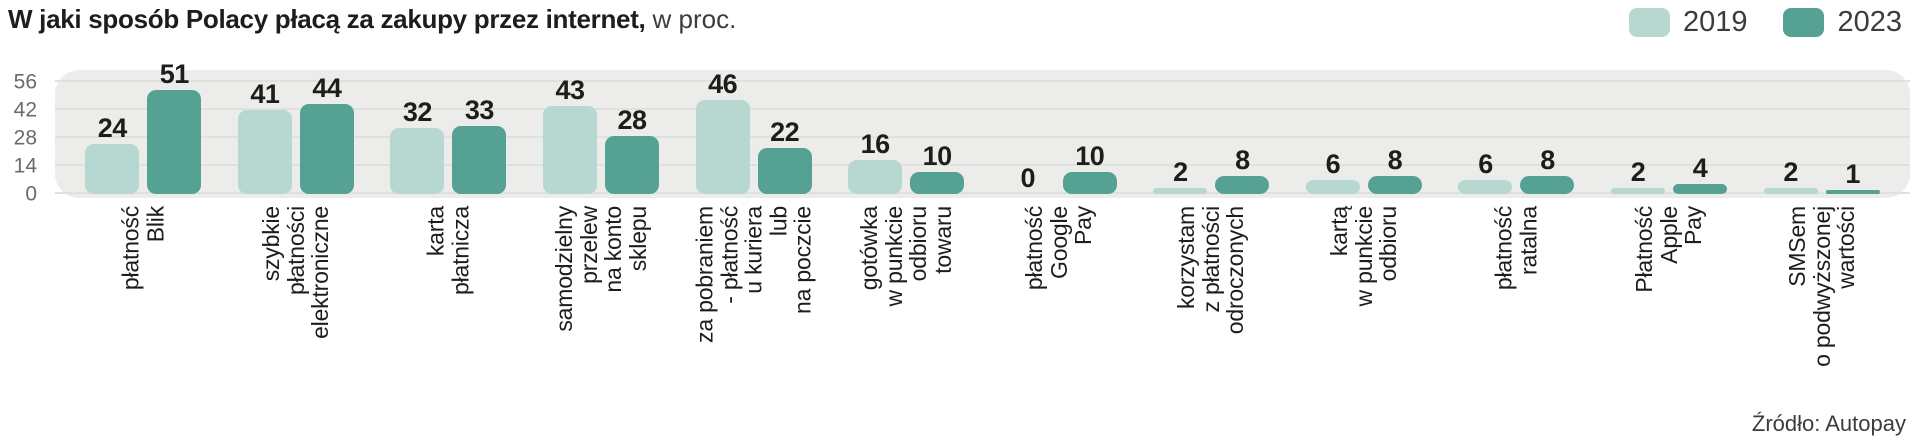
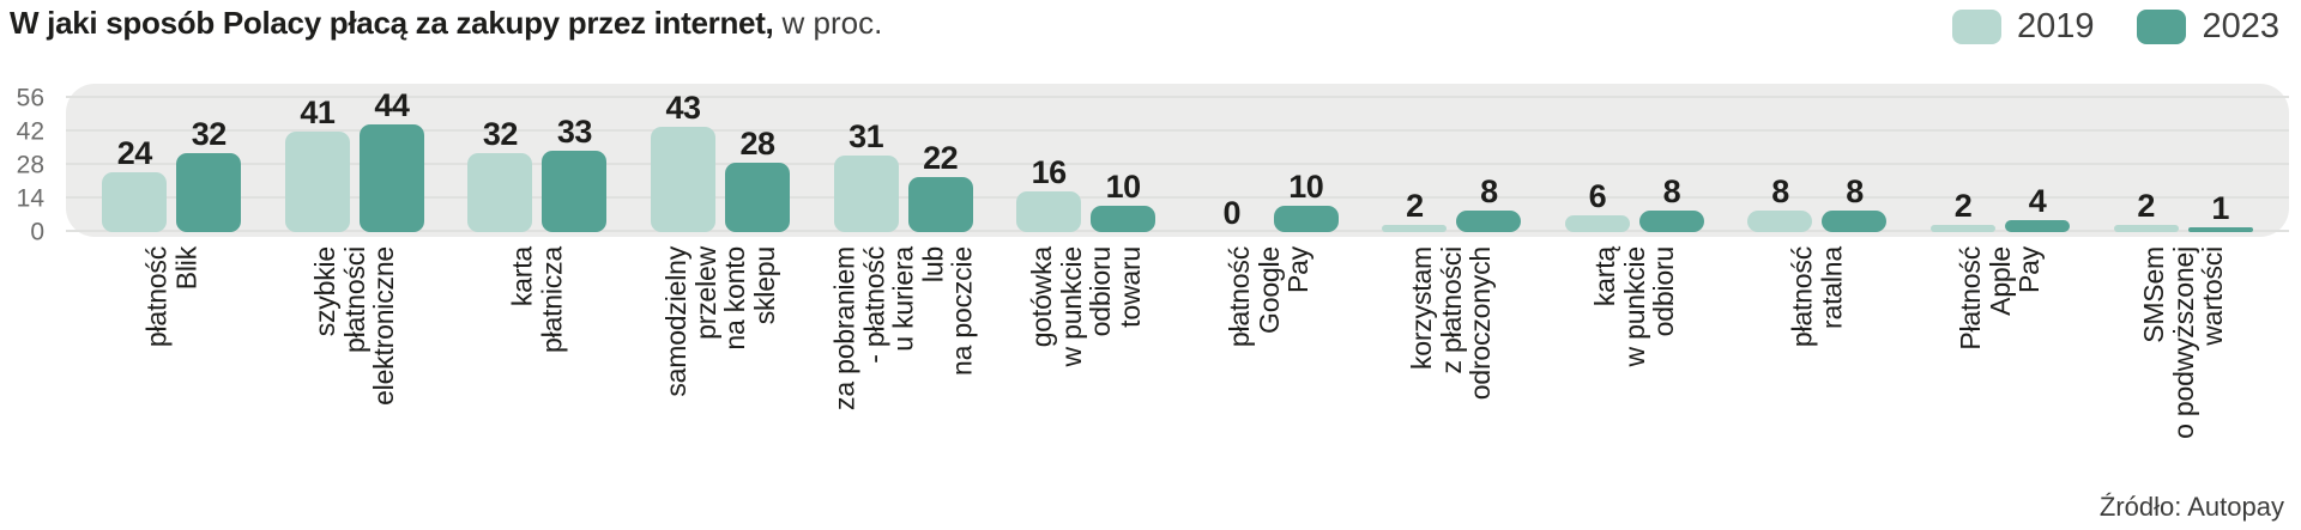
2023/płatność Blik: 51 -> 32
2019/za pobraniem - płatność u kuriera lub na poczcie: 46 -> 31
2019/płatność ratalna: 6 -> 8
